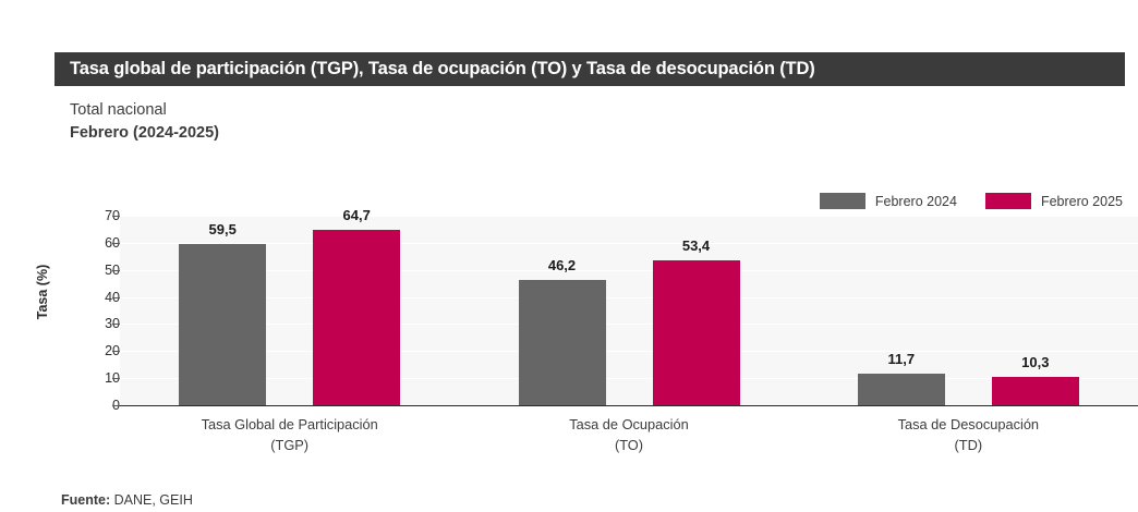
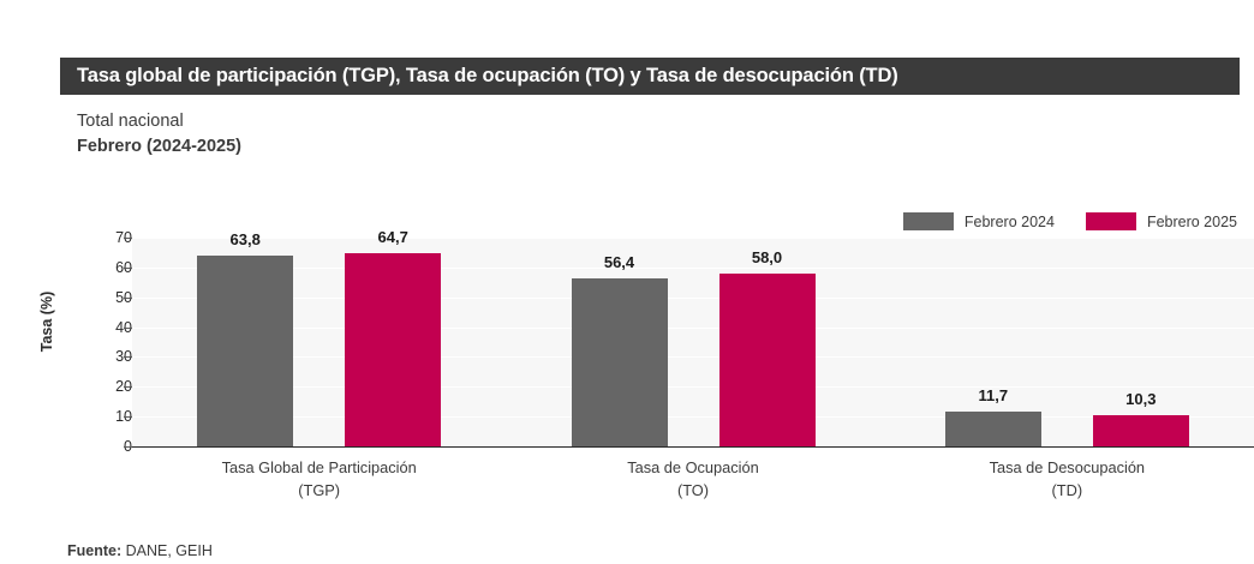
Febrero 2024/Tasa Global de Participación (TGP): 59,5 -> 63,8
Febrero 2024/Tasa de Ocupación (TO): 46,2 -> 56,4
Febrero 2025/Tasa de Ocupación (TO): 53,4 -> 58,0
